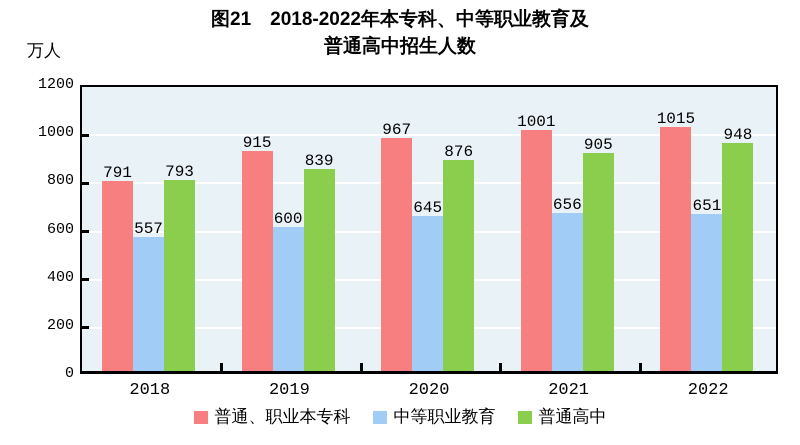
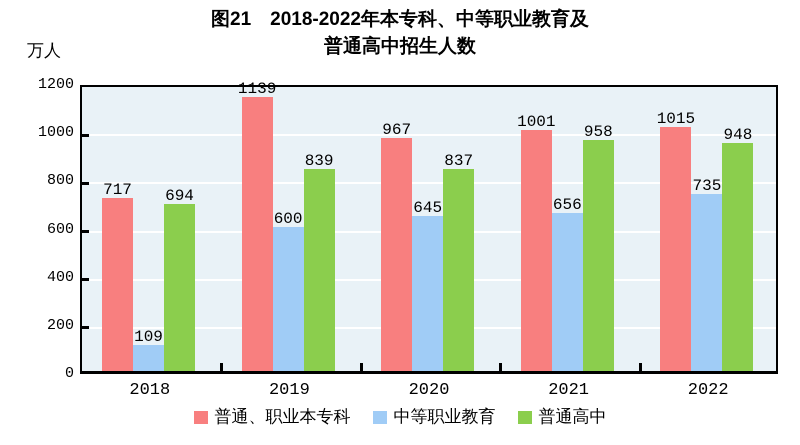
普通、职业本专科/2018: 791 -> 717
中等职业教育/2018: 557 -> 109
普通高中/2018: 793 -> 694
普通、职业本专科/2019: 915 -> 1139
普通高中/2020: 876 -> 837
普通高中/2021: 905 -> 958
中等职业教育/2022: 651 -> 735
